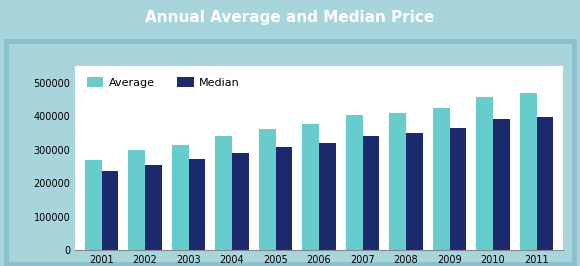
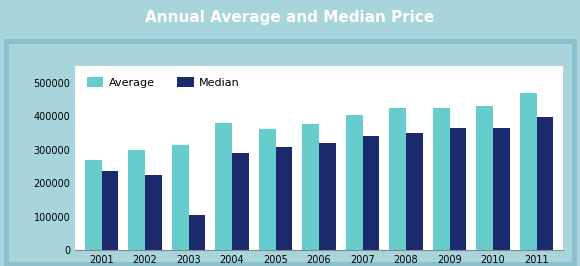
Median/2002: 255000 -> 225000
Median/2003: 272000 -> 105000
Average/2004: 340000 -> 380000
Average/2008: 408000 -> 425000
Average/2010: 458000 -> 430000
Median/2010: 392000 -> 365000
